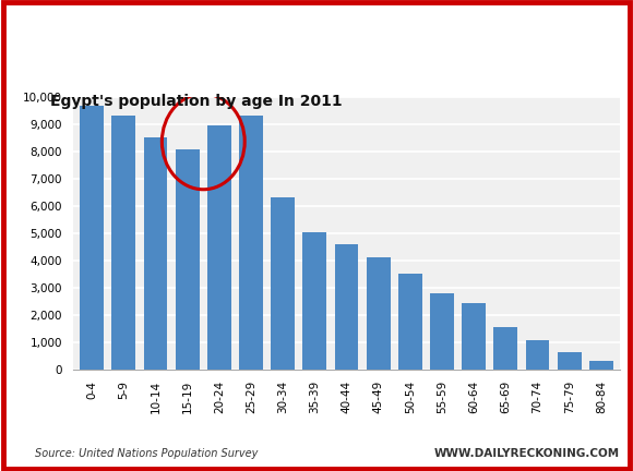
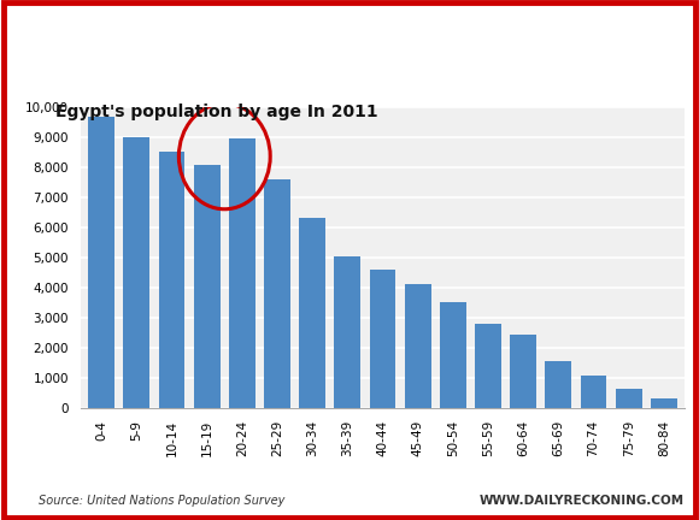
5-9: 9,300 -> 9,000
25-29: 9,300 -> 7,600
